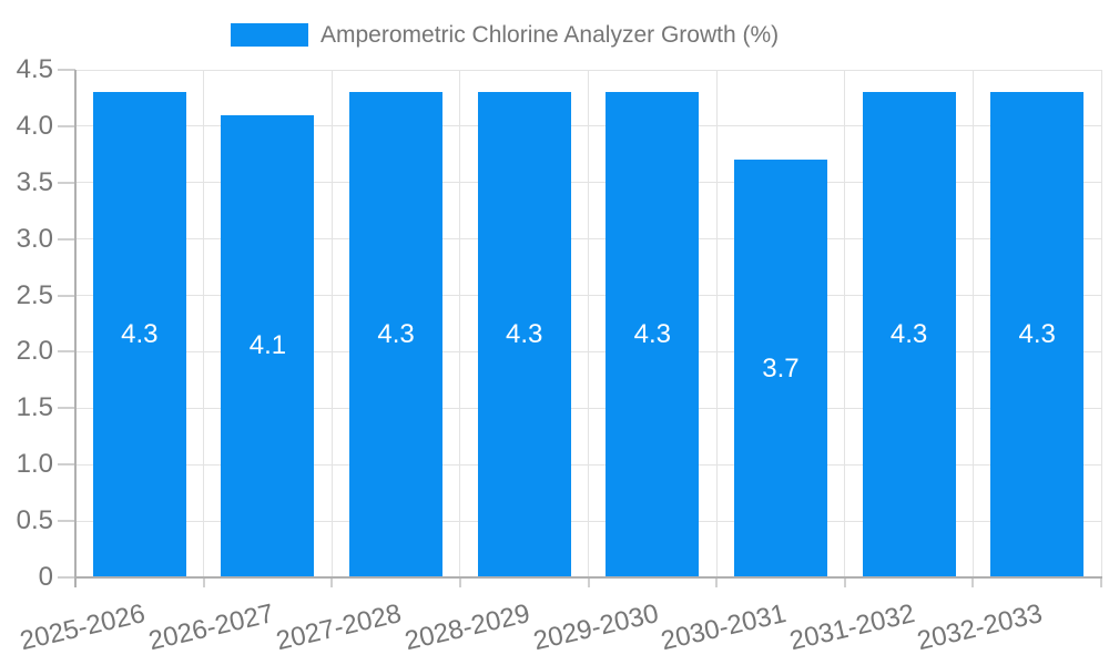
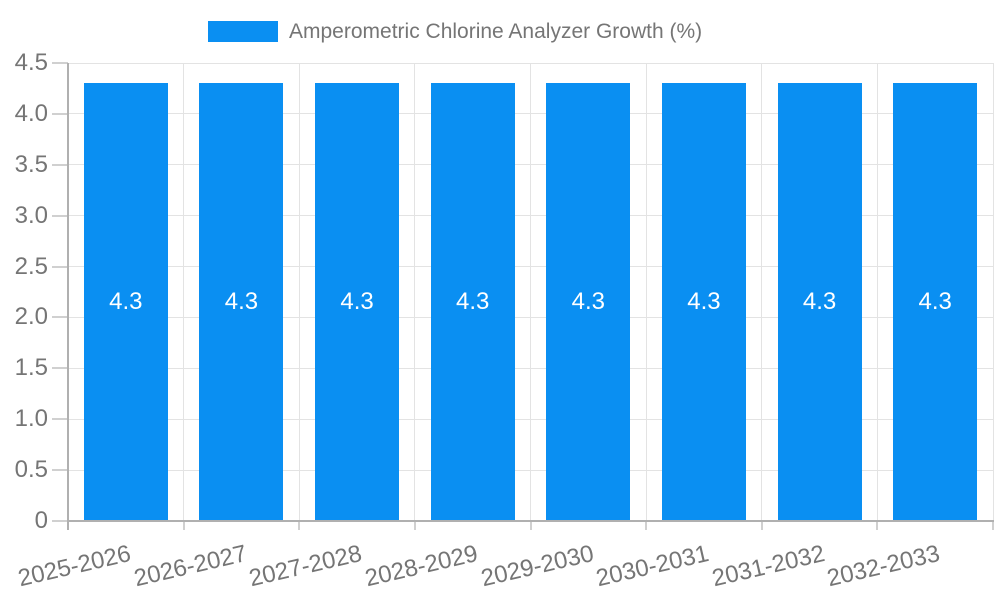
2026-2027: 4.1 -> 4.3
2030-2031: 3.7 -> 4.3
